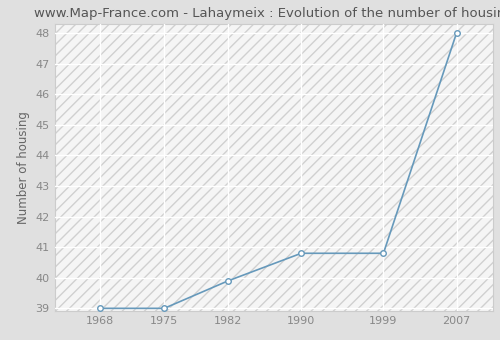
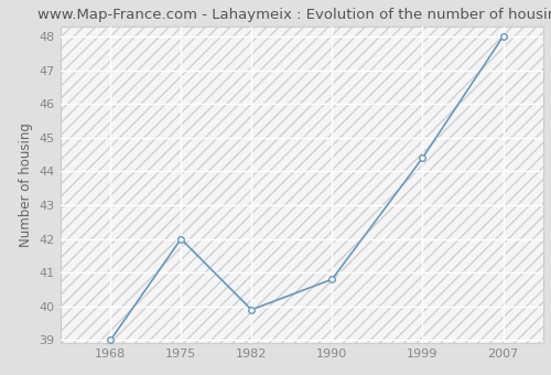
1975: 39.0 -> 42.0
1999: 40.8 -> 44.4
